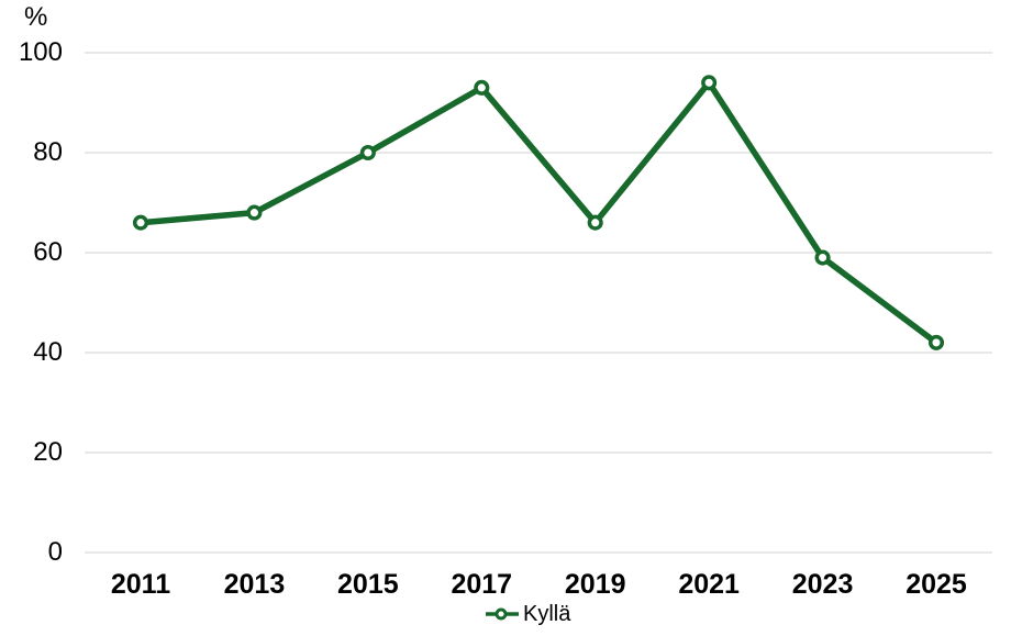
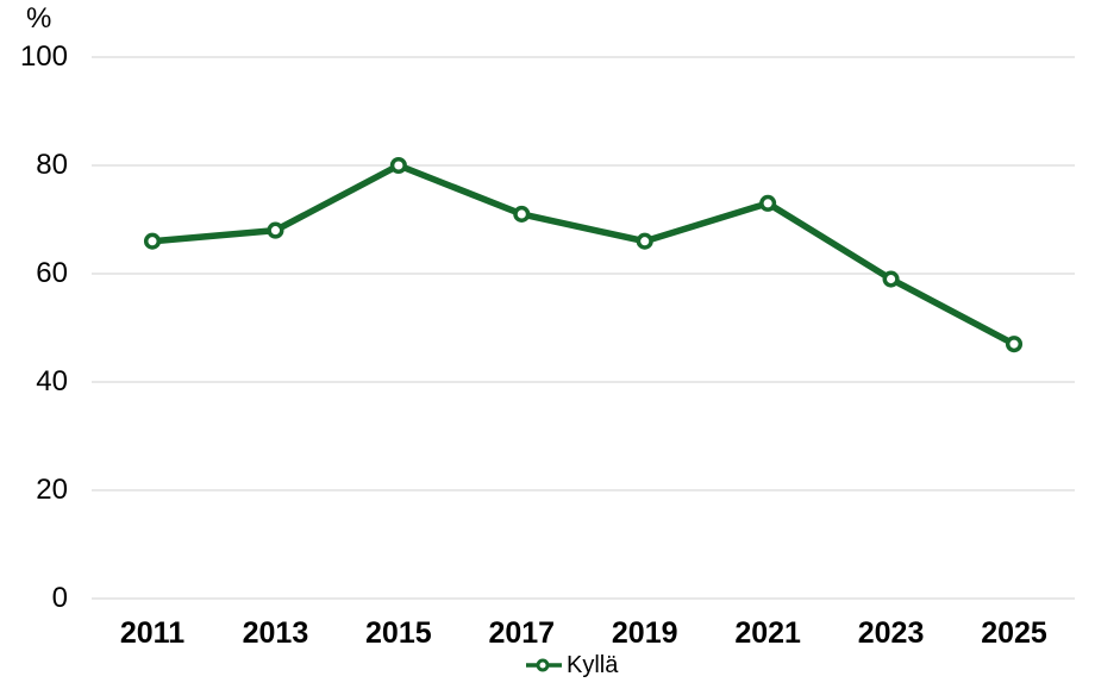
2017: 93 -> 71
2021: 94 -> 73
2025: 42 -> 47
